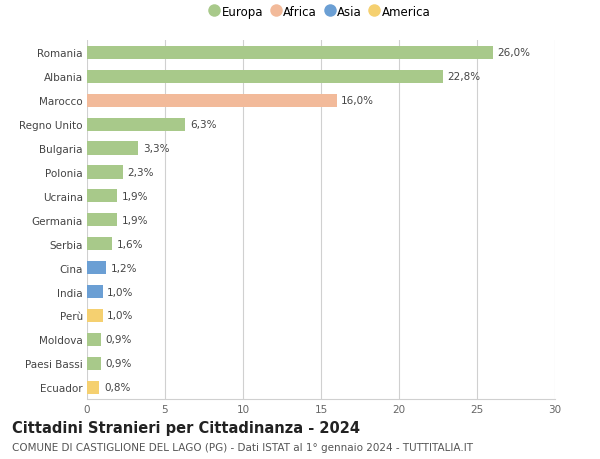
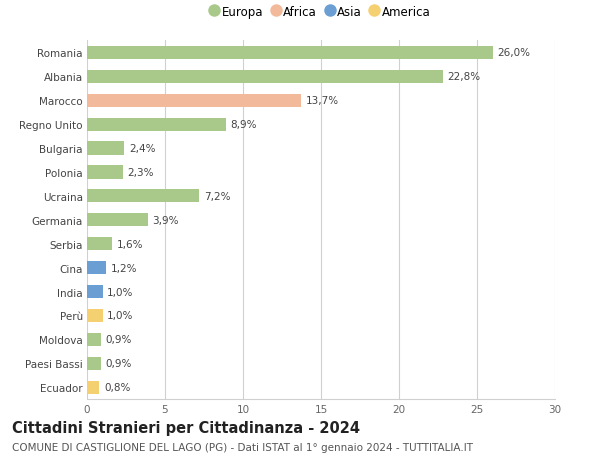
Marocco: 16,0% -> 13,7%
Regno Unito: 6,3% -> 8,9%
Bulgaria: 3,3% -> 2,4%
Ucraina: 1,9% -> 7,2%
Germania: 1,9% -> 3,9%
